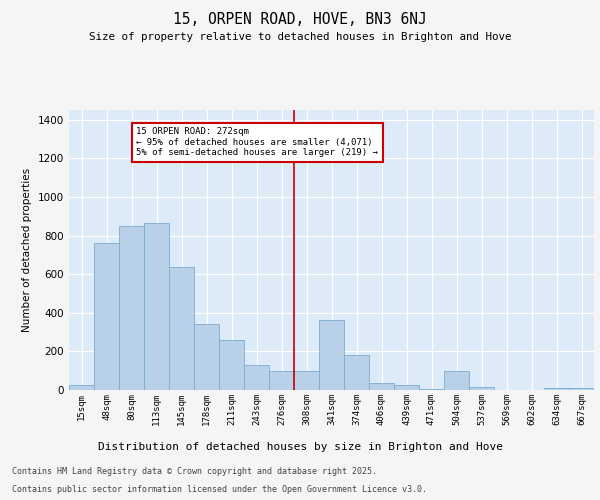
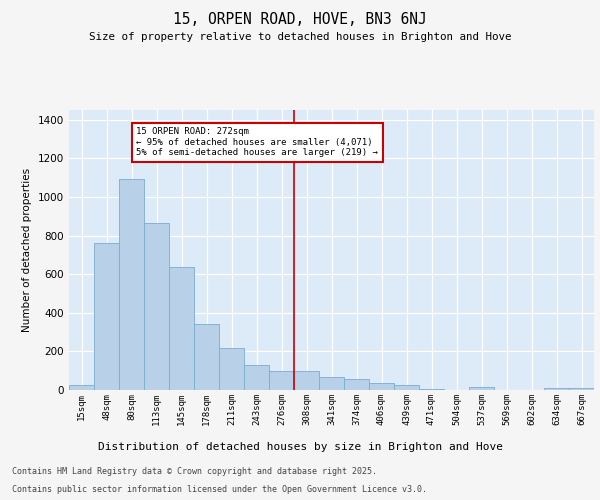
80sqm: 850 -> 1100
211sqm: 260 -> 220
341sqm: 360 -> 60
374sqm: 180 -> 60
504sqm: 100 -> 0
